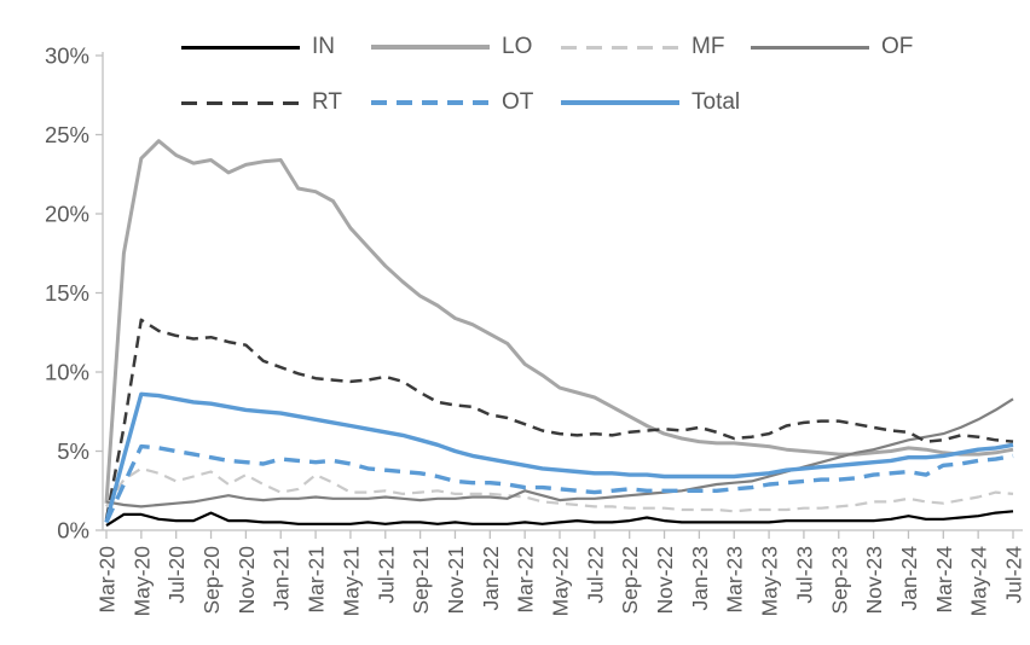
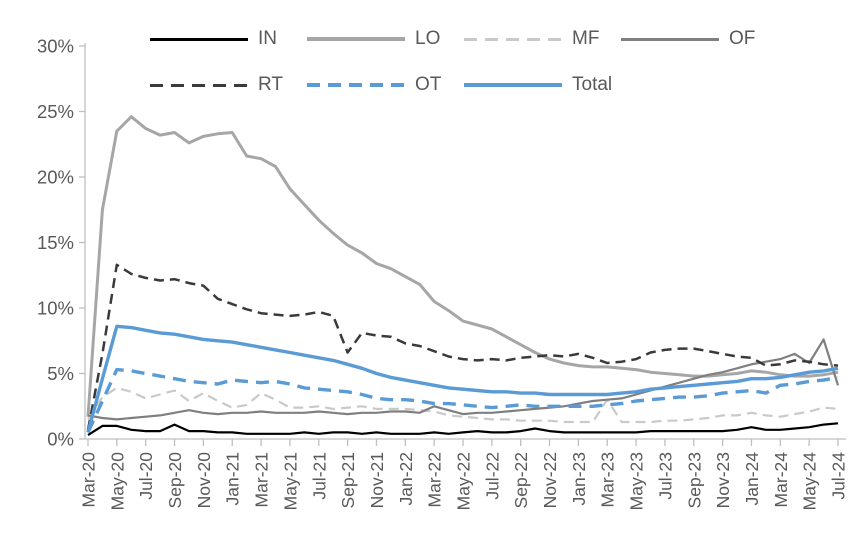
RT/Sep-21: 8.7% -> 6.6%
MF/Mar-23: 1.2% -> 3.0%
OF/May-24: 7.0% -> 5.8%
OF/Jul-24: 8.3% -> 4.1%
